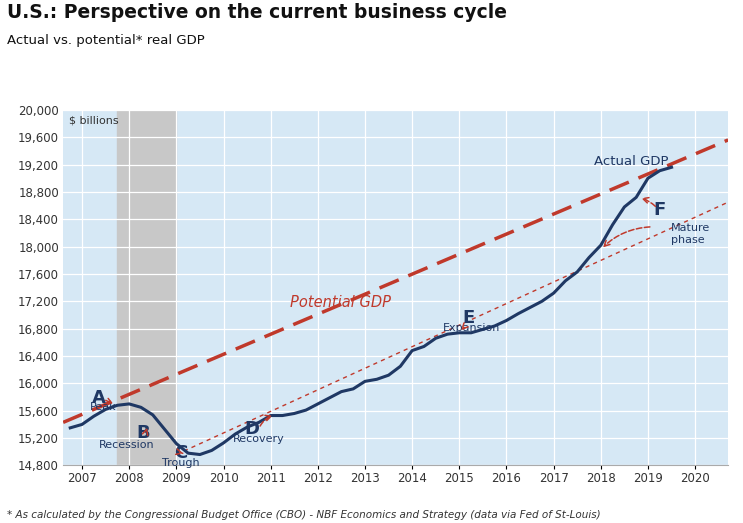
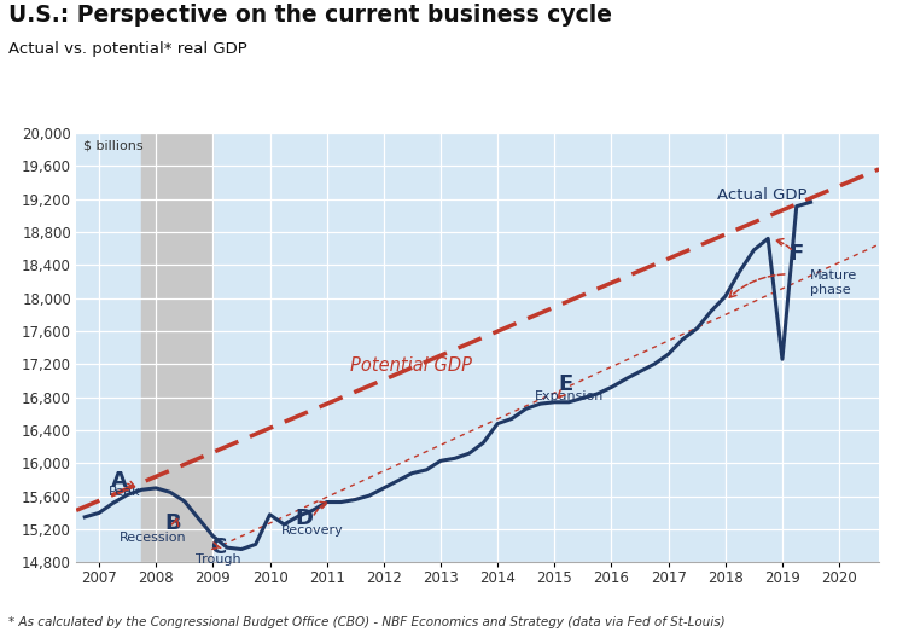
2010: 15,130 -> 15,380
2019: 19,000 -> 17,260
